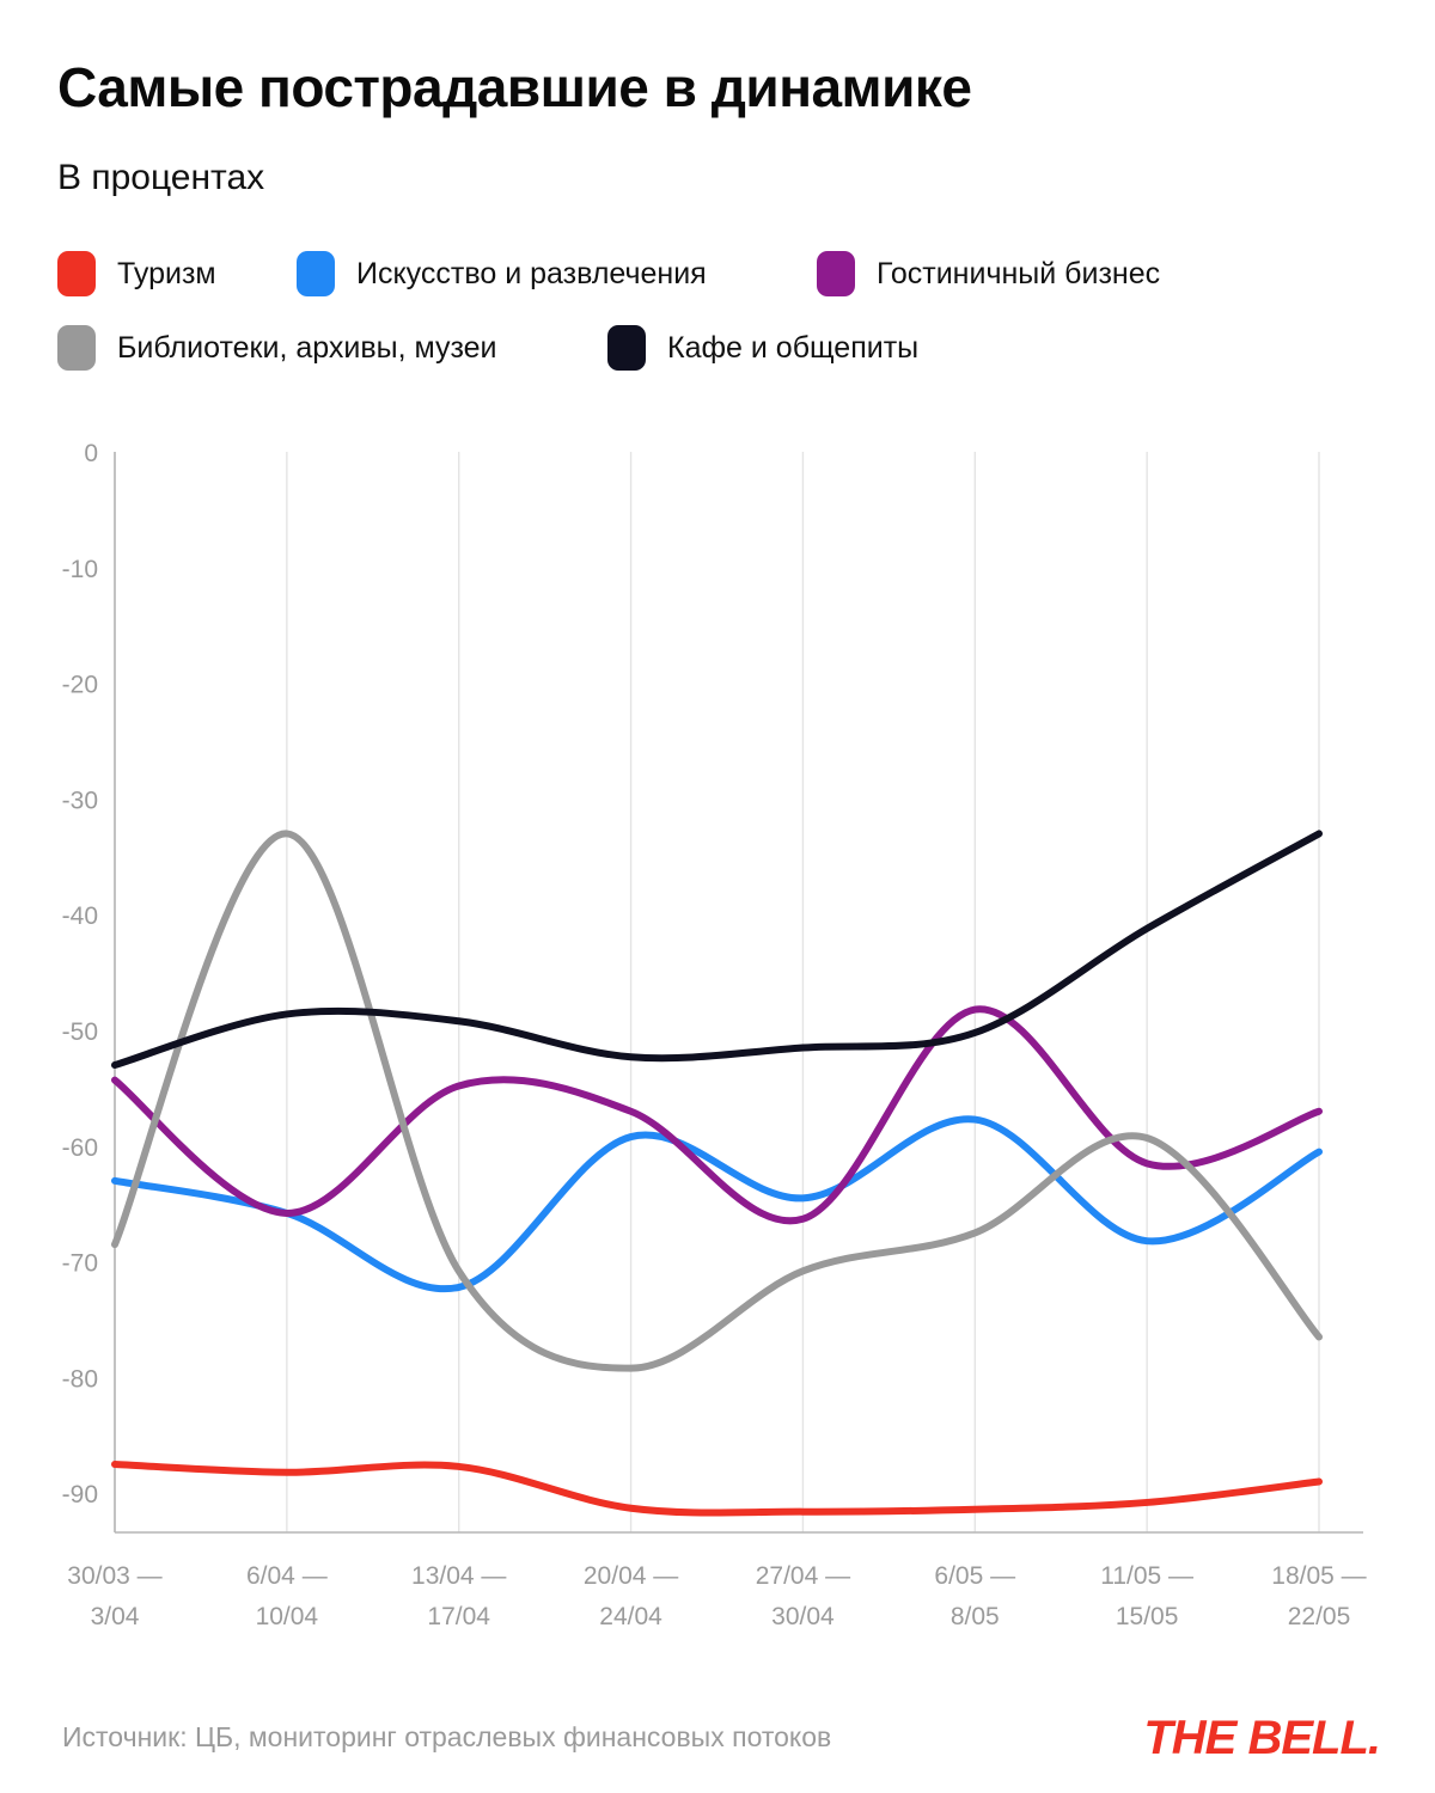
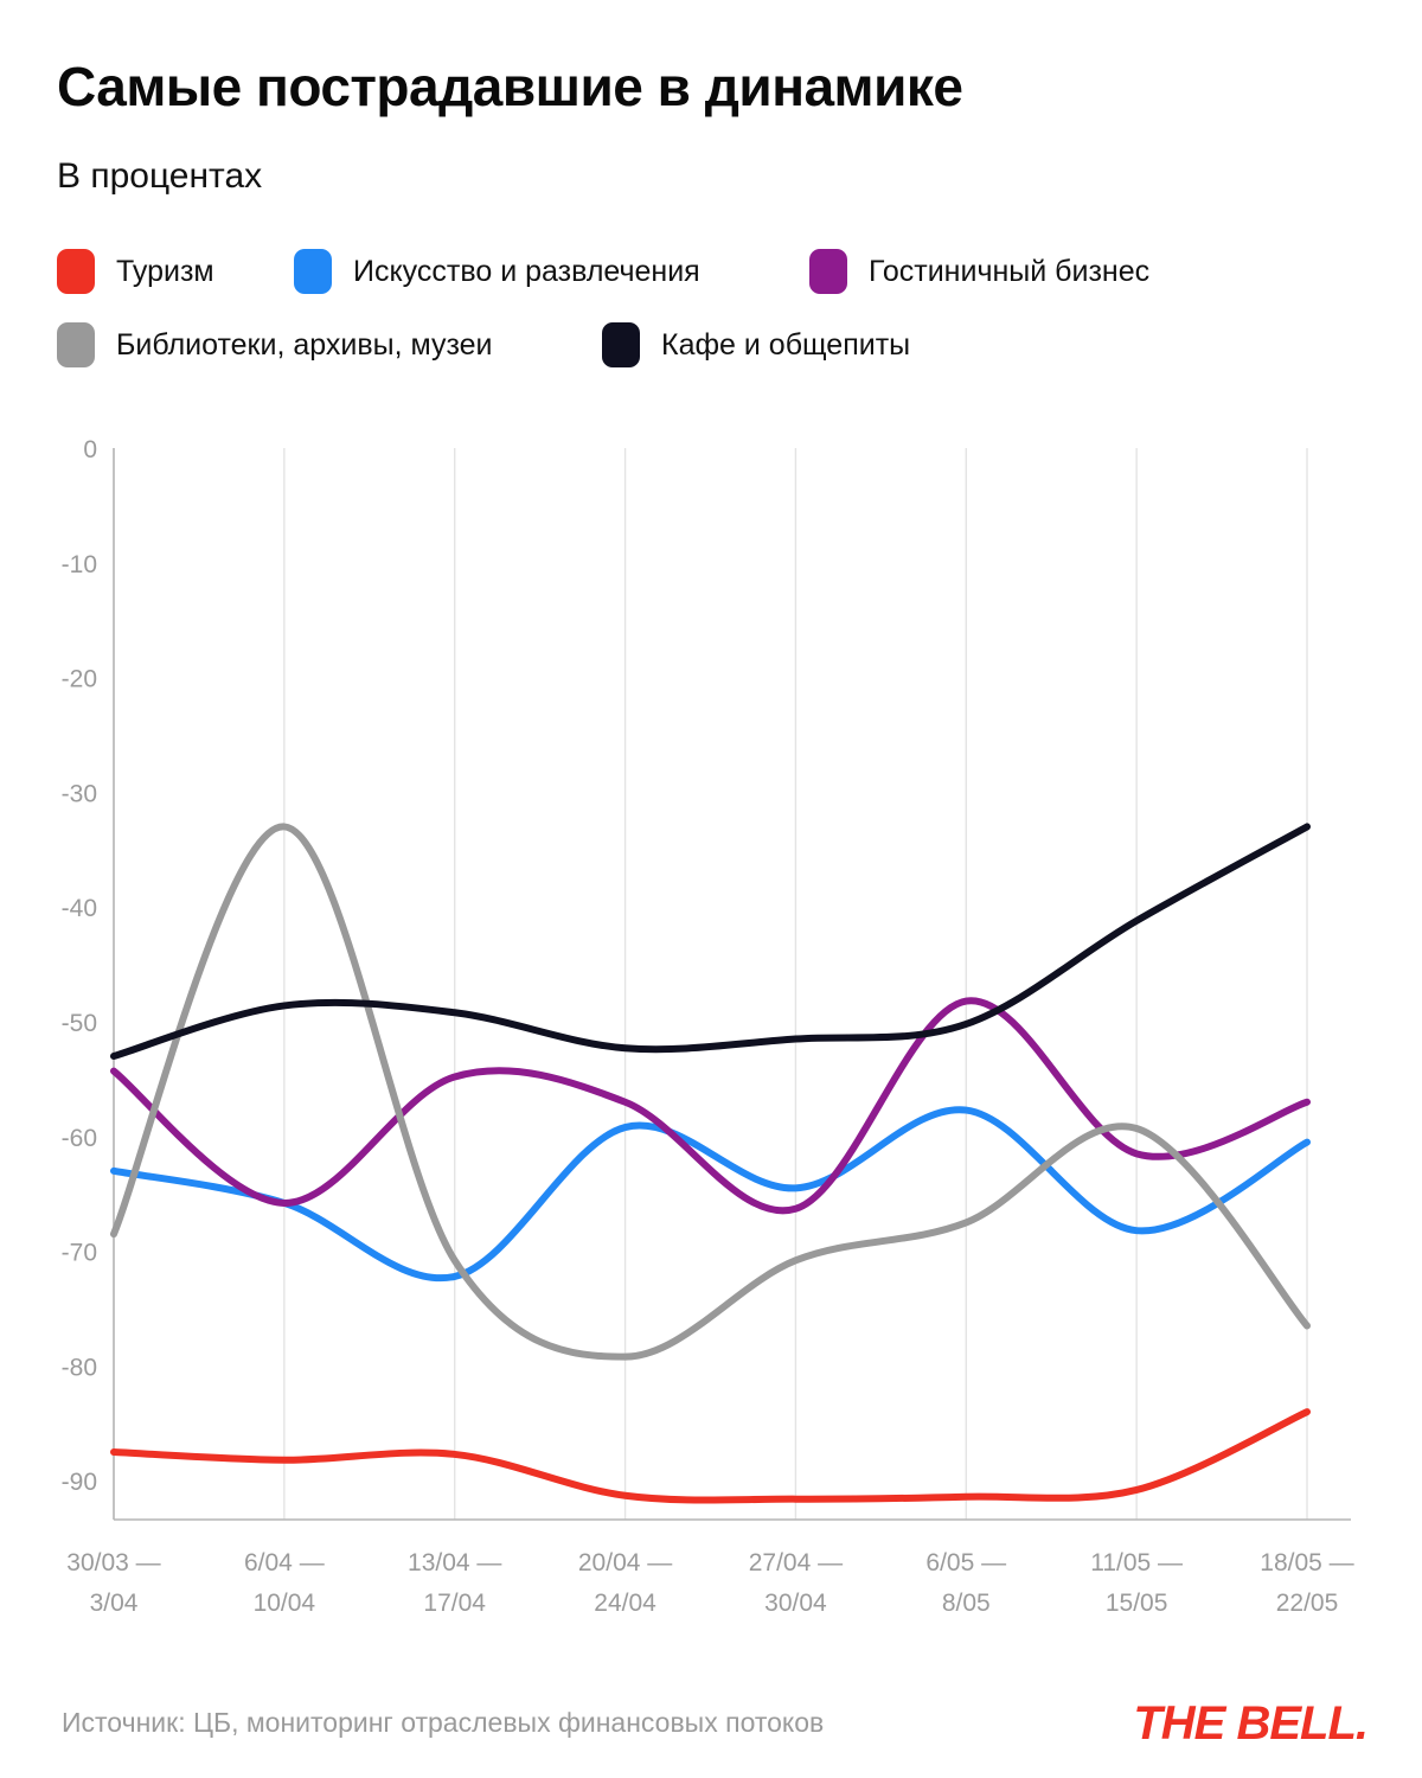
Туризм/18/05 — 22/05: -89 -> -84
